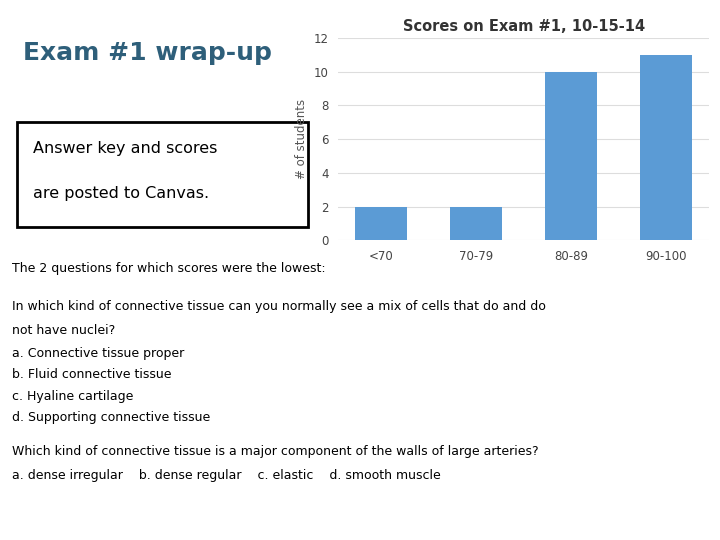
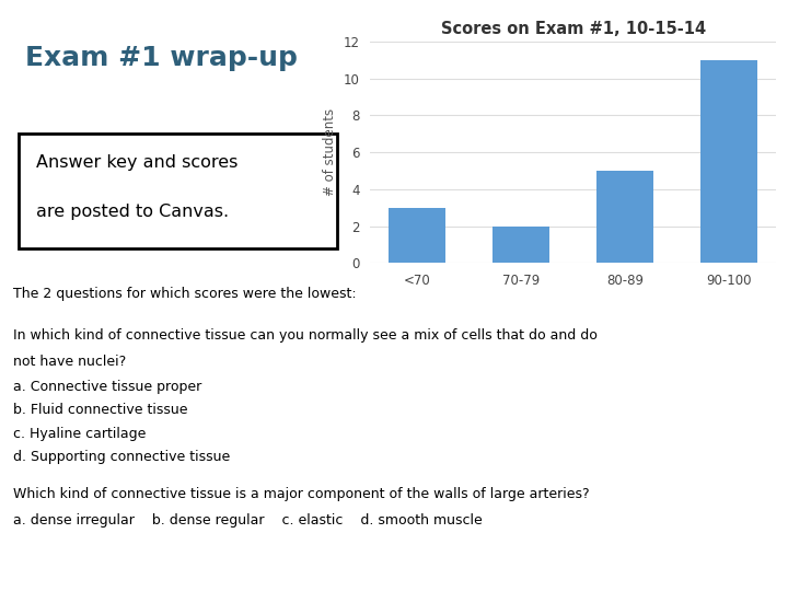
<70: 2 -> 3
80-89: 10 -> 5
